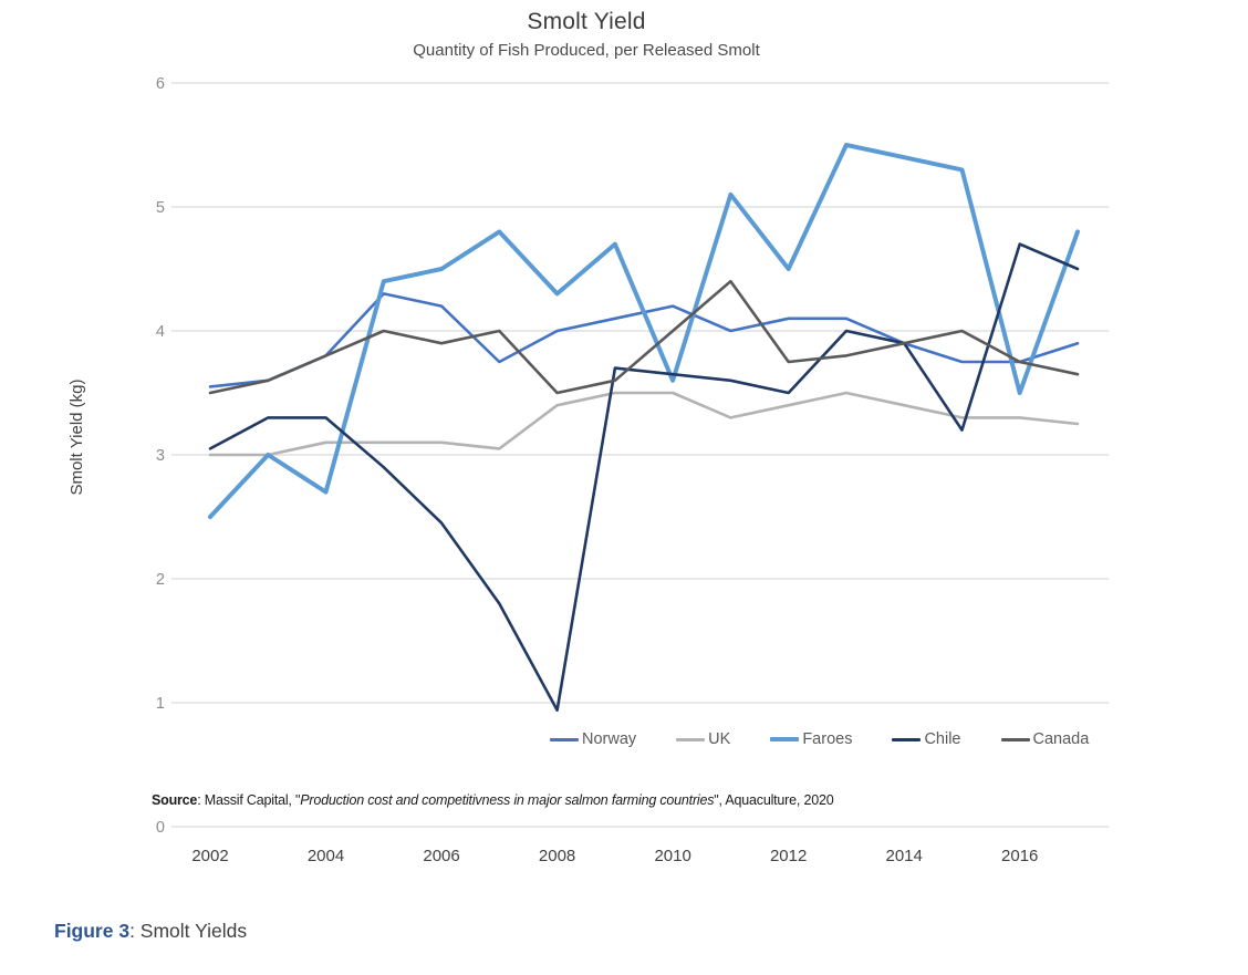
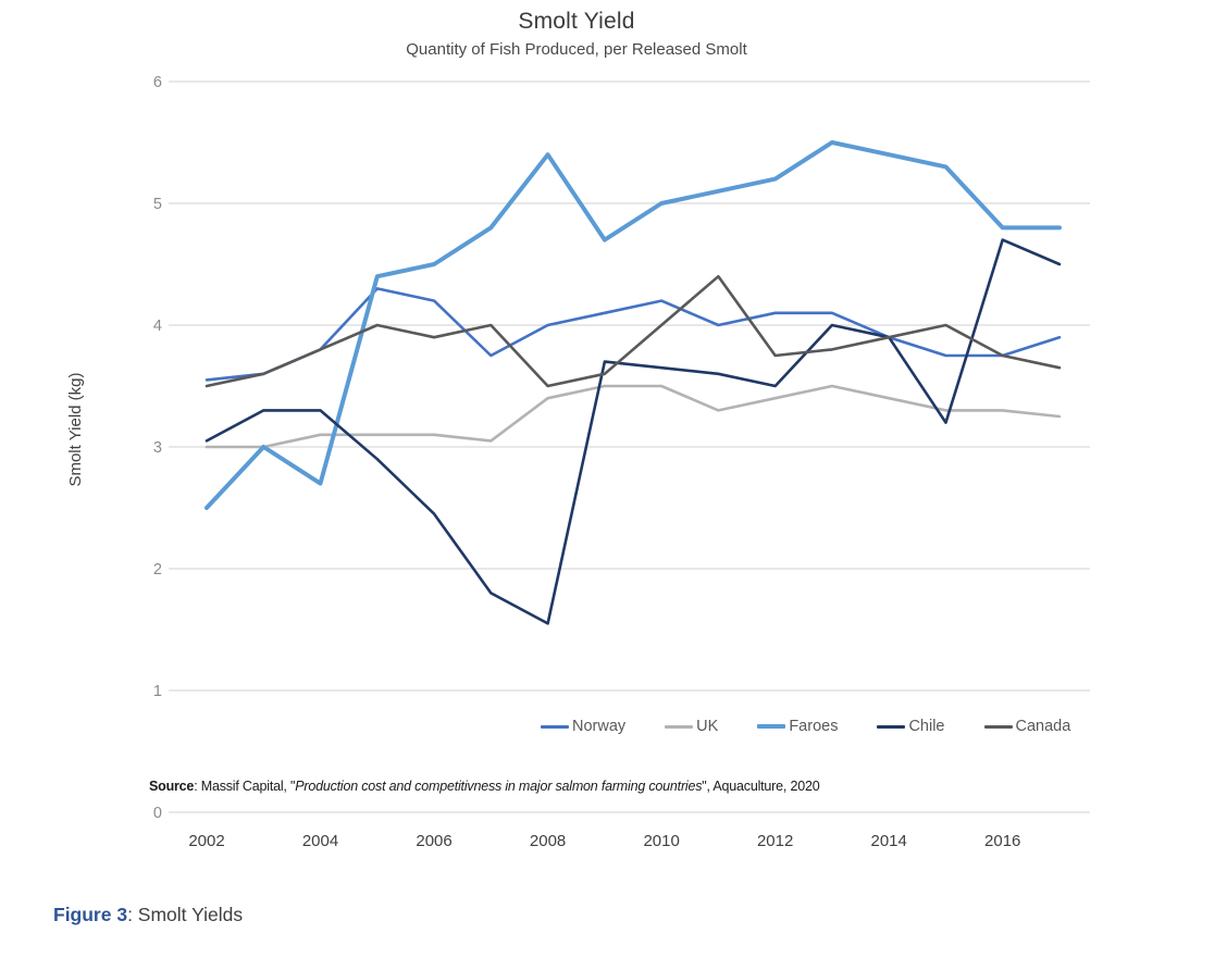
Faroes/2008: 4.3 -> 5.4
Chile/2008: 0.94 -> 1.55
Faroes/2010: 3.6 -> 5.0
Faroes/2012: 4.5 -> 5.2
Faroes/2016: 3.5 -> 4.8
